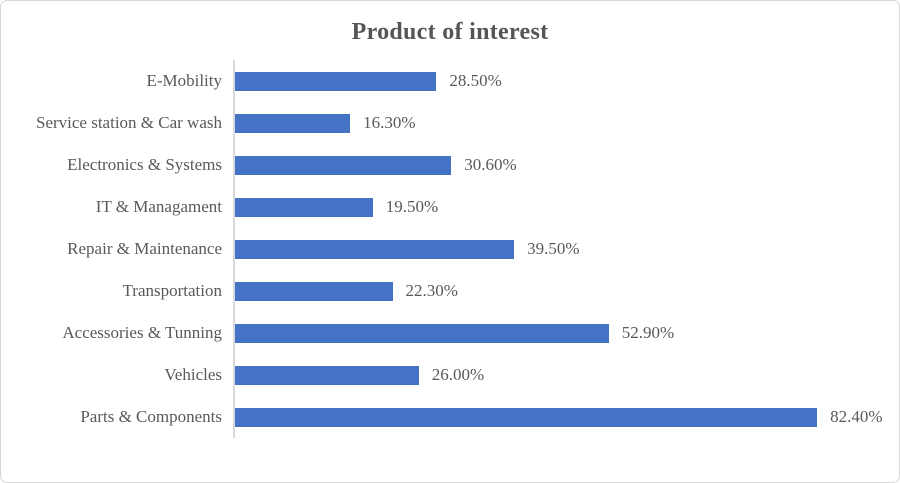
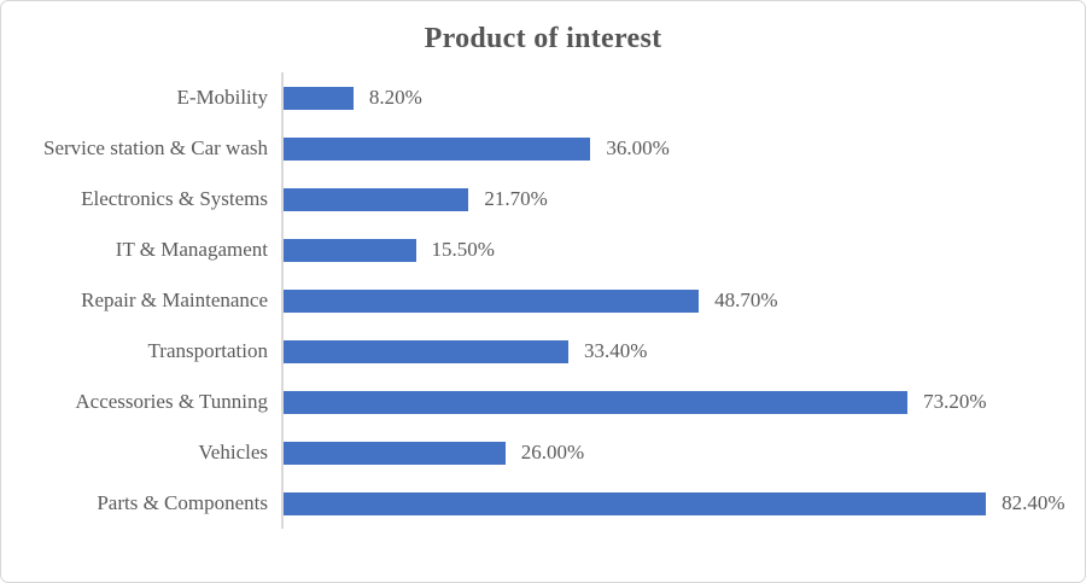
E-Mobility: 28.50% -> 8.20%
Service station & Car wash: 16.30% -> 36.00%
Electronics & Systems: 30.60% -> 21.70%
IT & Managament: 19.50% -> 15.50%
Repair & Maintenance: 39.50% -> 48.70%
Transportation: 22.30% -> 33.40%
Accessories & Tunning: 52.90% -> 73.20%
